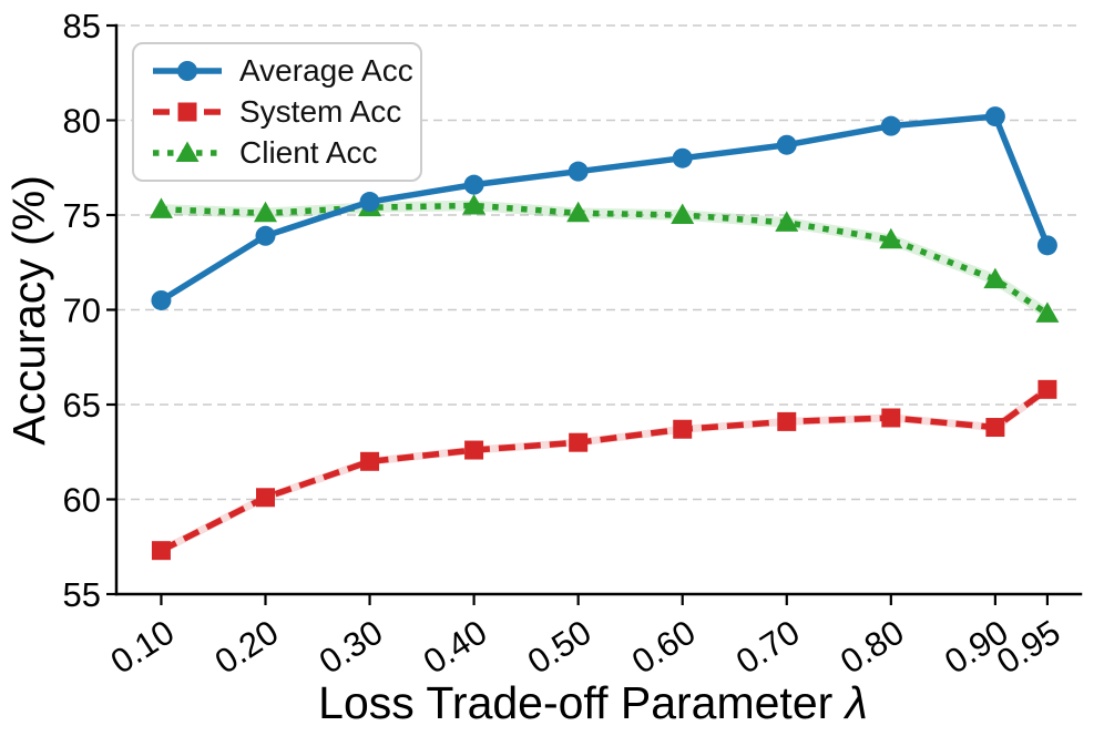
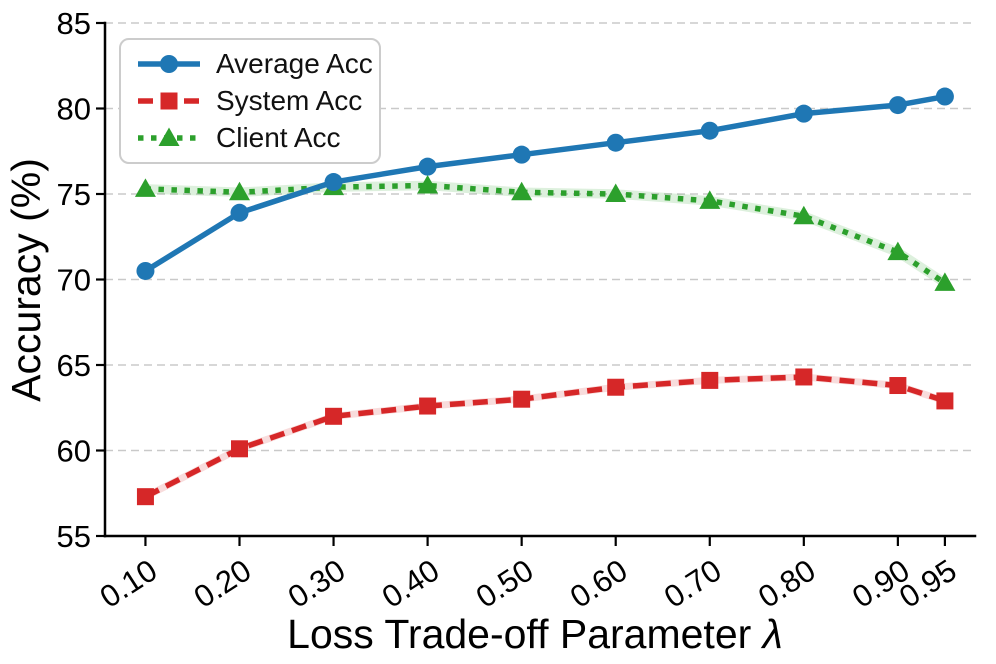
Average Acc/0.95: 73,4 -> 80,7
System Acc/0.95: 65,8 -> 62,9
